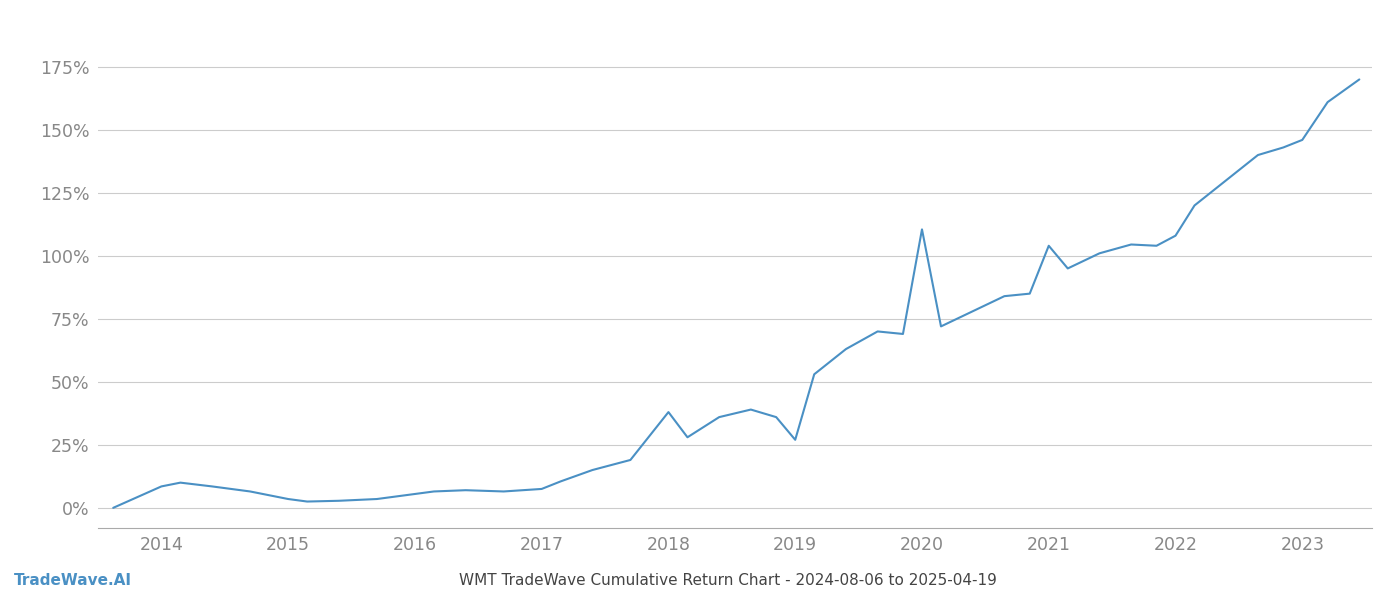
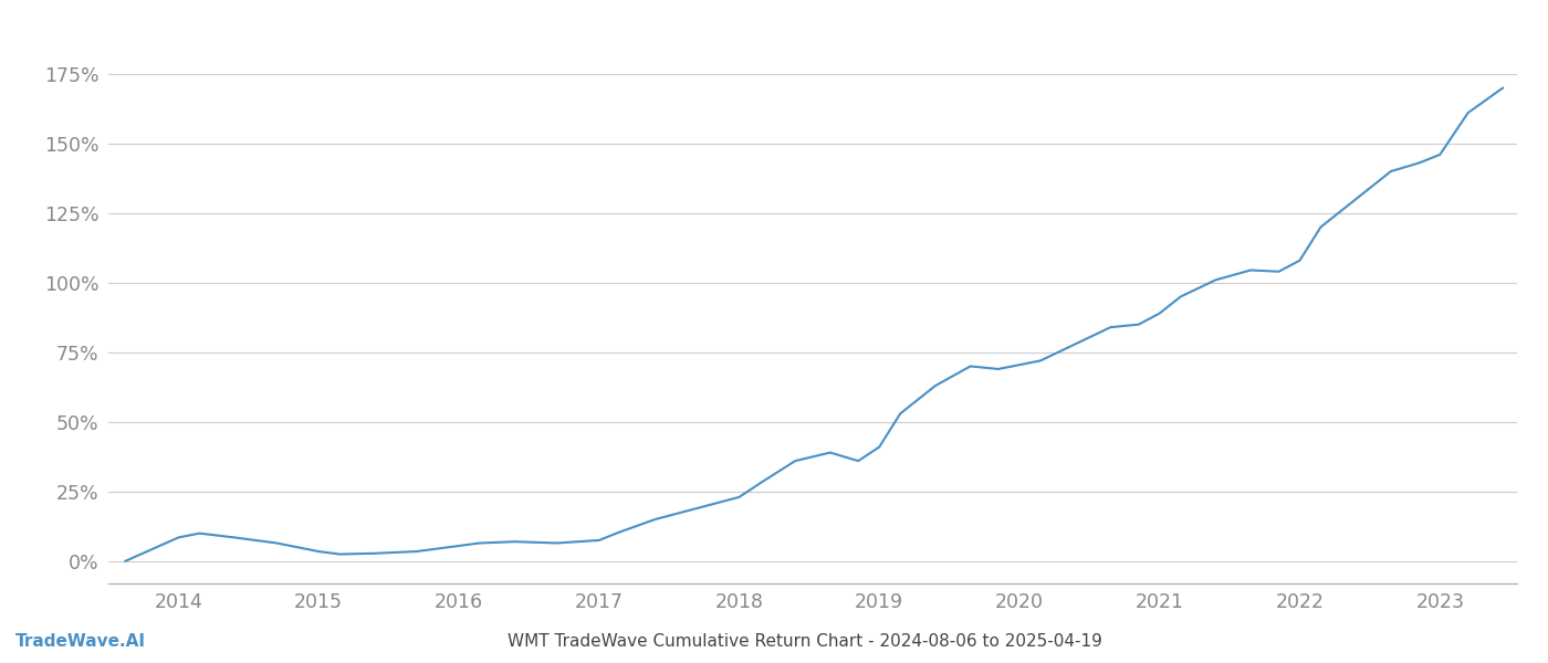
2018: 38.0% -> 23.0%
2019: 27.0% -> 41.0%
2020: 110.5% -> 70.5%
2021: 104.0% -> 89.0%
